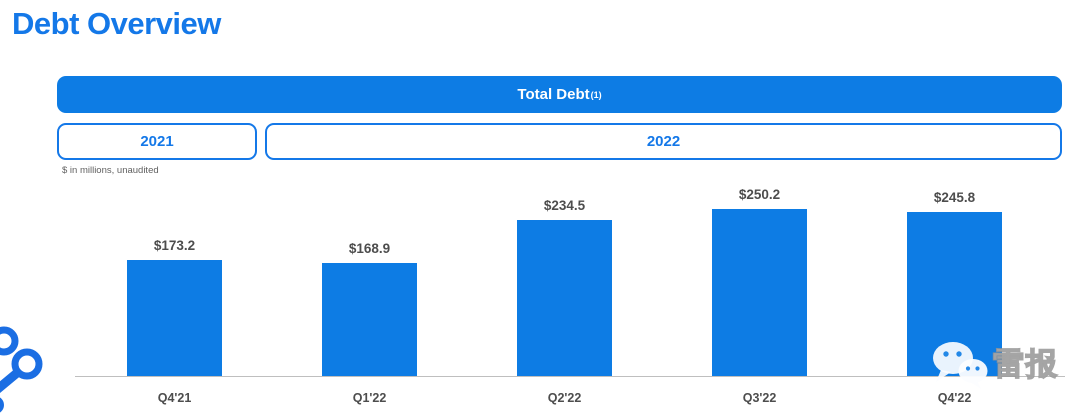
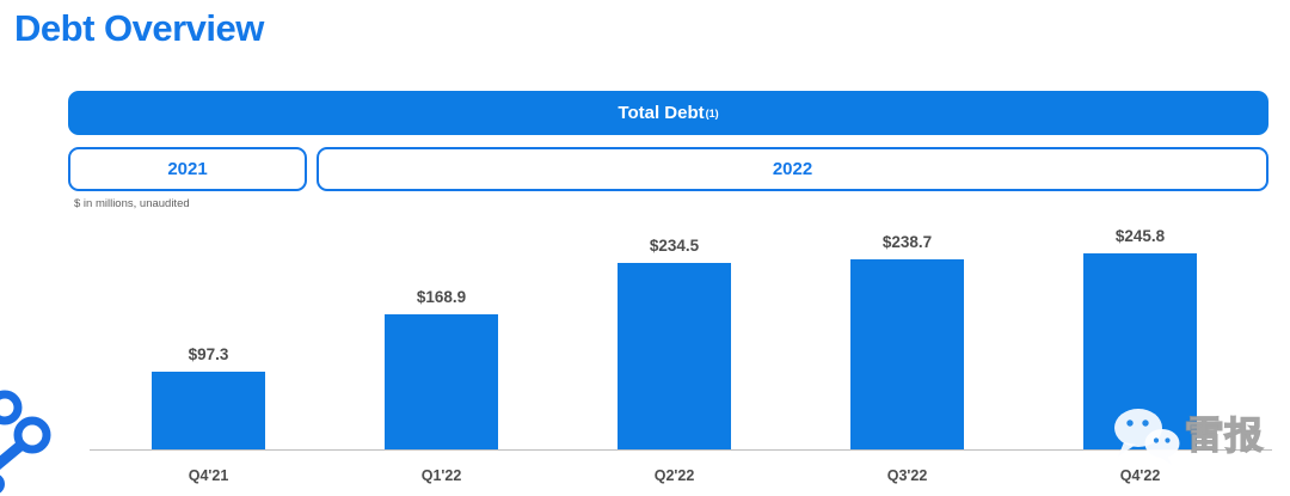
Q4'21: $173.2 -> $97.3
Q3'22: $250.2 -> $238.7
